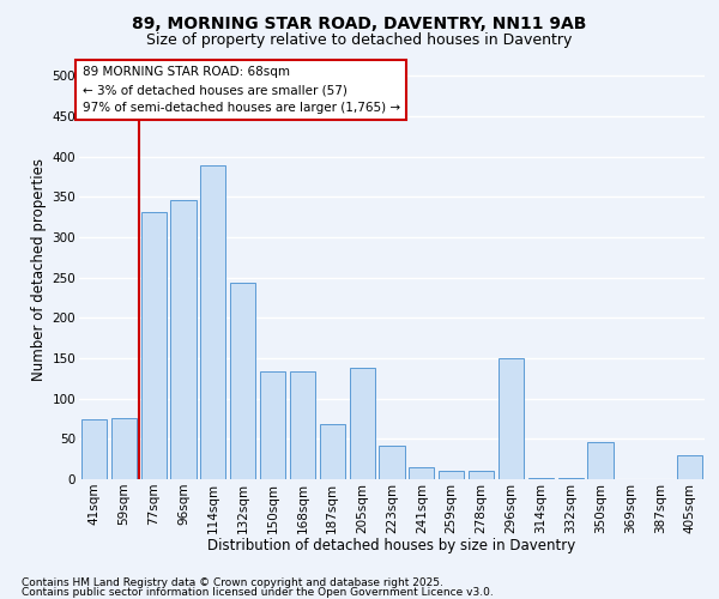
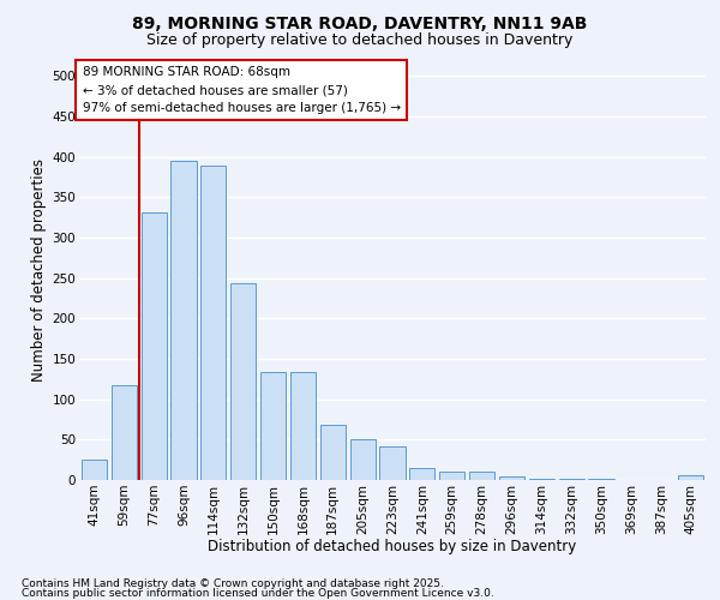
41sqm: 74 -> 25
59sqm: 76 -> 118
96sqm: 346 -> 395
205sqm: 138 -> 50
296sqm: 150 -> 4
350sqm: 46 -> 1
405sqm: 30 -> 6
